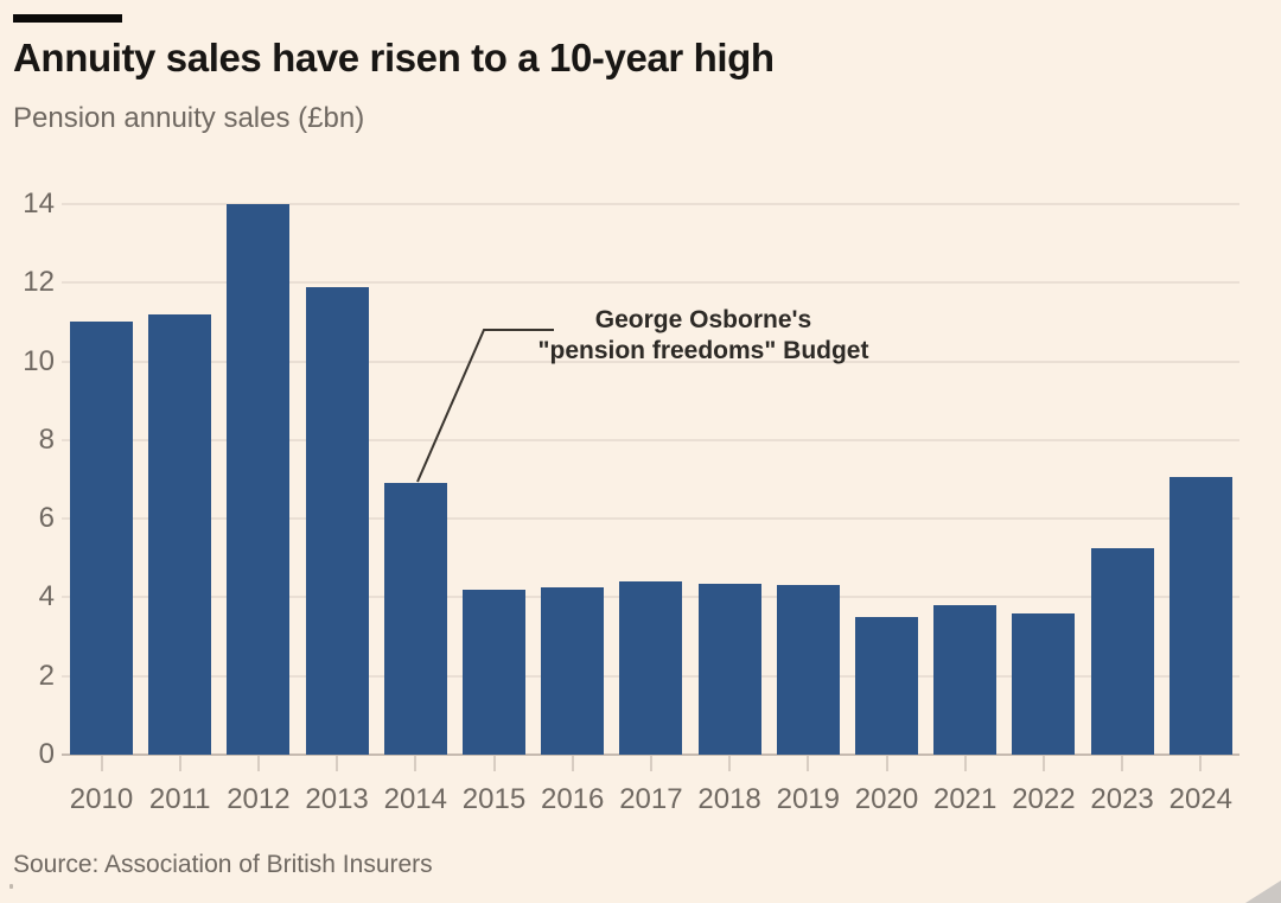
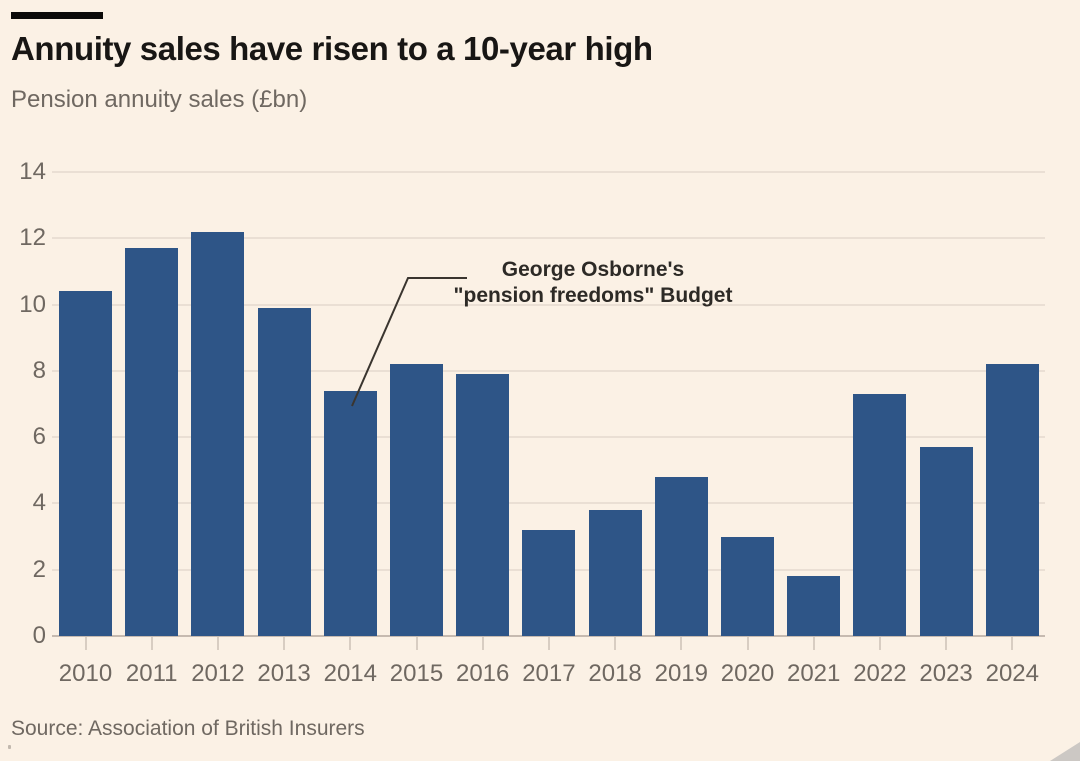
2010: 11.0 -> 10.4
2011: 11.2 -> 11.7
2012: 14.0 -> 12.2
2013: 11.9 -> 9.9
2014: 6.9 -> 7.4
2015: 4.2 -> 8.2
2016: 4.2 -> 7.9
2017: 4.4 -> 3.2
2018: 4.3 -> 3.8
2019: 4.3 -> 4.8
2020: 3.5 -> 3.0
2021: 3.8 -> 1.8
2022: 3.6 -> 7.3
2023: 5.2 -> 5.7
2024: 7.0 -> 8.2
